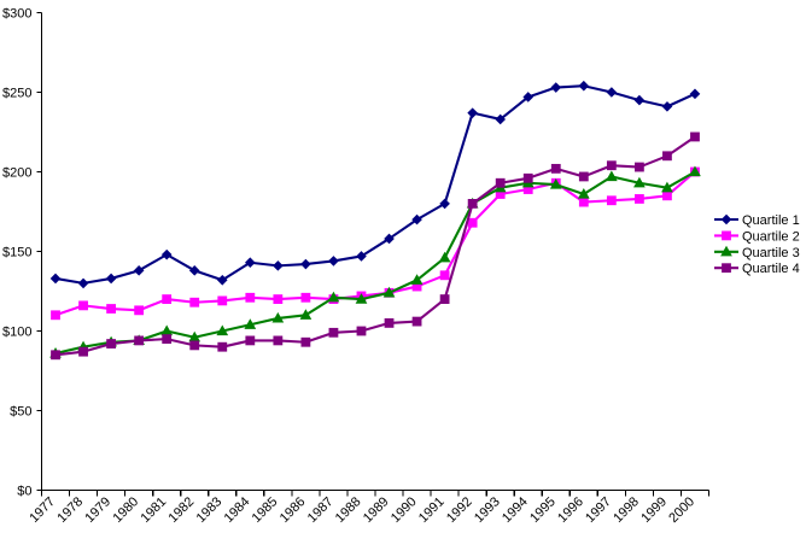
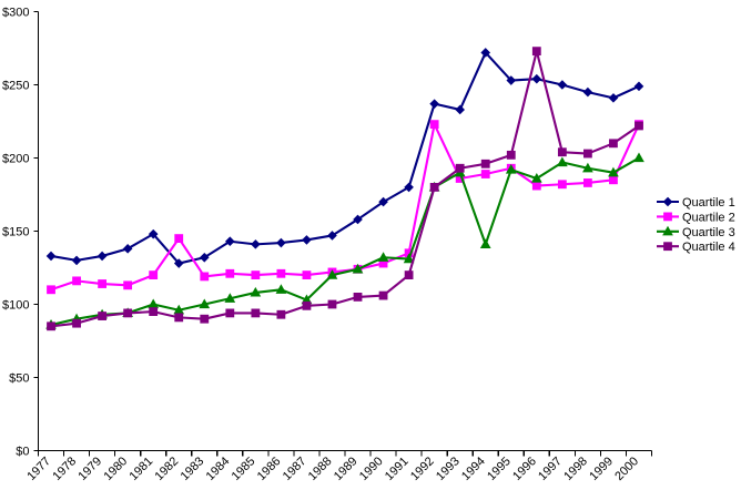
Quartile 1/1982: $138 -> $128
Quartile 2/1982: $118 -> $145
Quartile 3/1987: $121 -> $103
Quartile 3/1991: $146 -> $131
Quartile 2/1992: $168 -> $223
Quartile 1/1994: $247 -> $272
Quartile 3/1994: $193 -> $141
Quartile 4/1996: $197 -> $273
Quartile 2/2000: $200 -> $223
